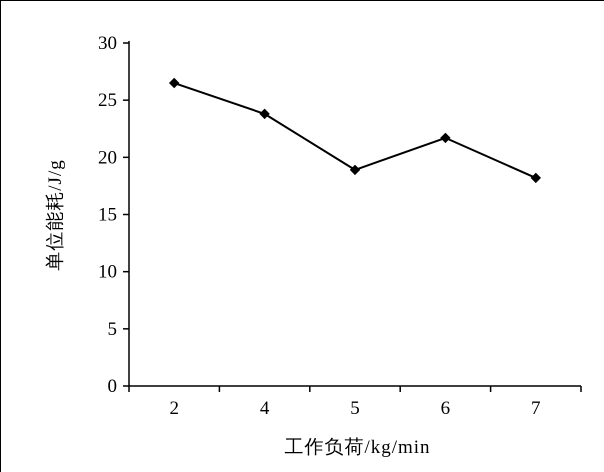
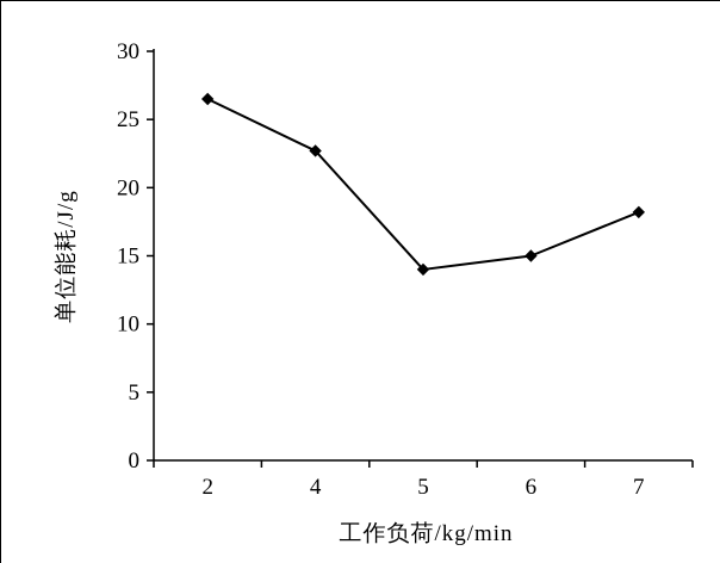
4: 23.8 -> 22.7
5: 18.9 -> 14.0
6: 21.7 -> 15.0
